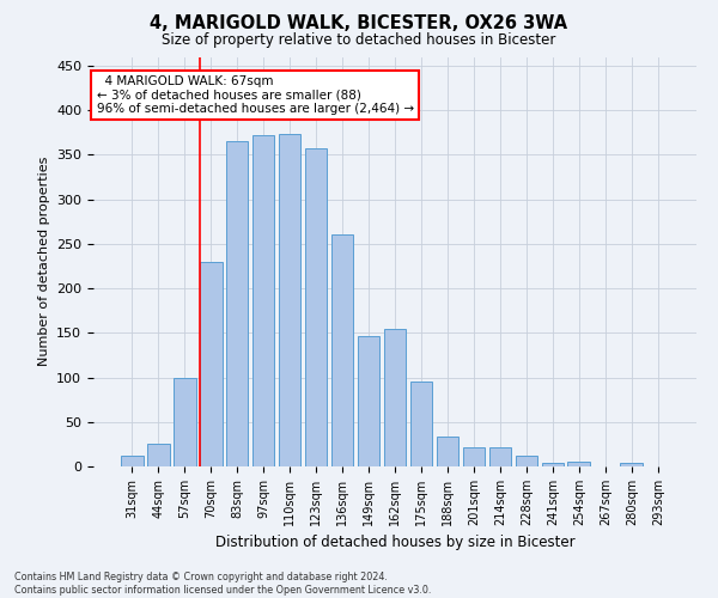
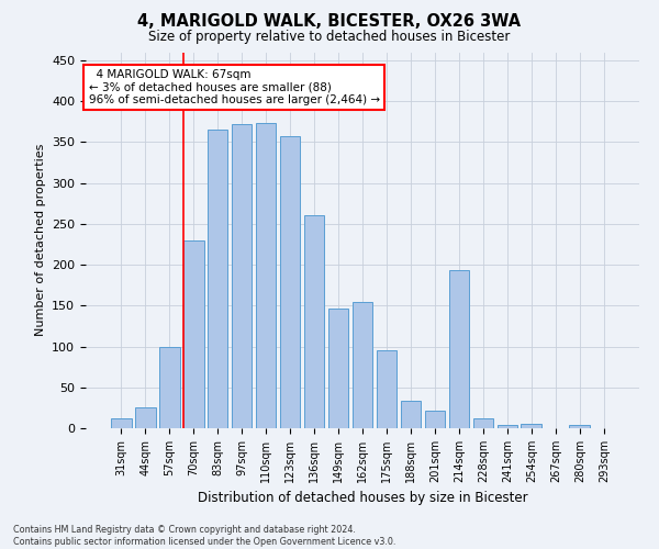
214sqm: 21 -> 194
